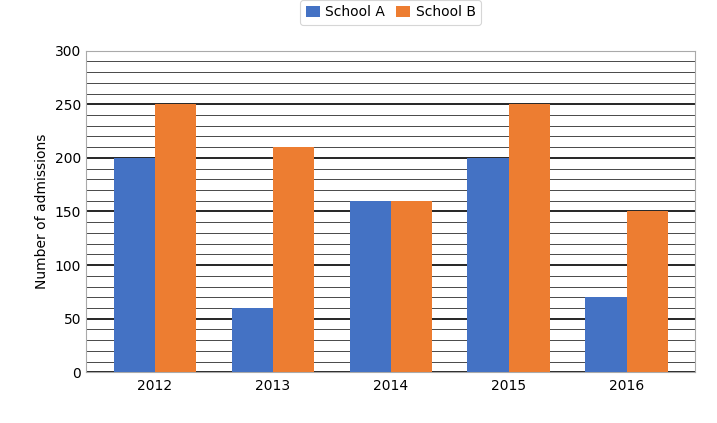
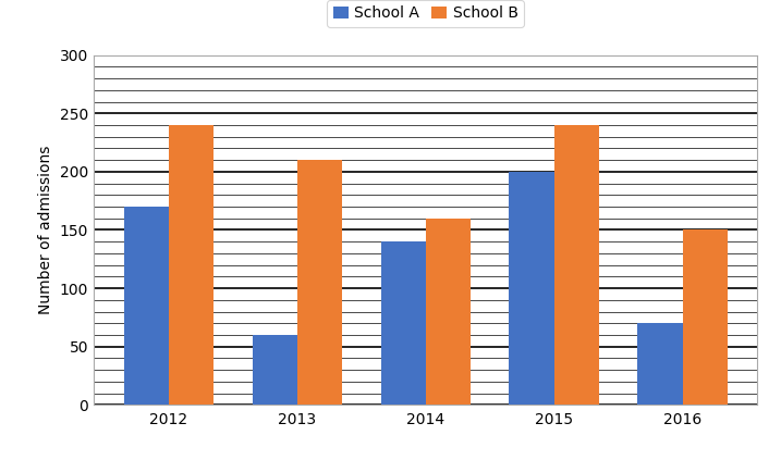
School A/2012: 200 -> 170
School B/2012: 250 -> 240
School A/2014: 160 -> 140
School B/2015: 250 -> 240
